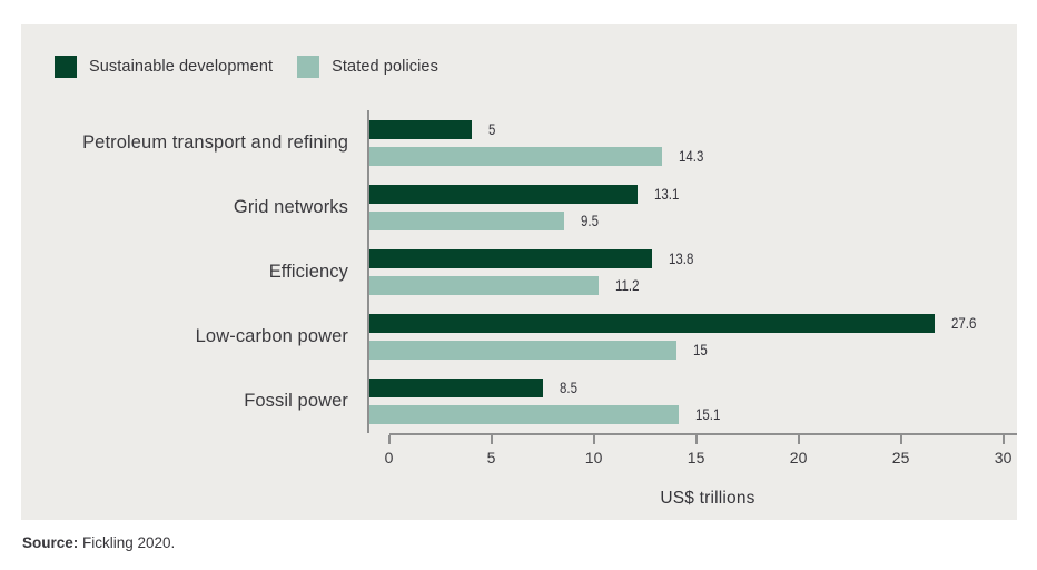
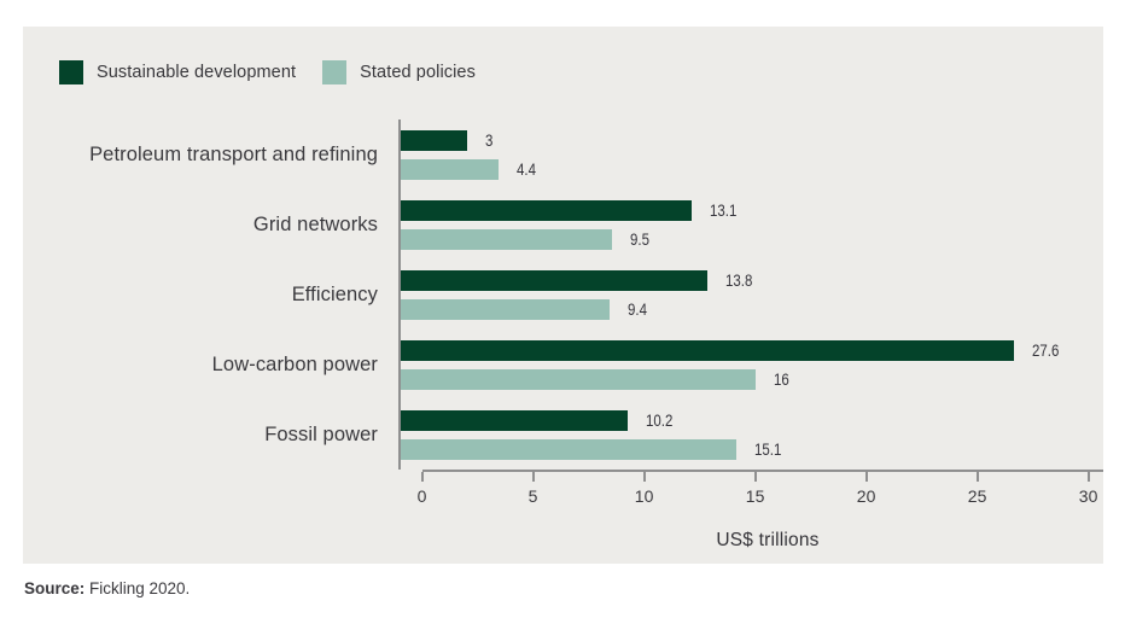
Sustainable development/Petroleum transport and refining: 5 -> 3
Stated policies/Petroleum transport and refining: 14.3 -> 4.4
Stated policies/Efficiency: 11.2 -> 9.4
Stated policies/Low-carbon power: 15 -> 16
Sustainable development/Fossil power: 8.5 -> 10.2
